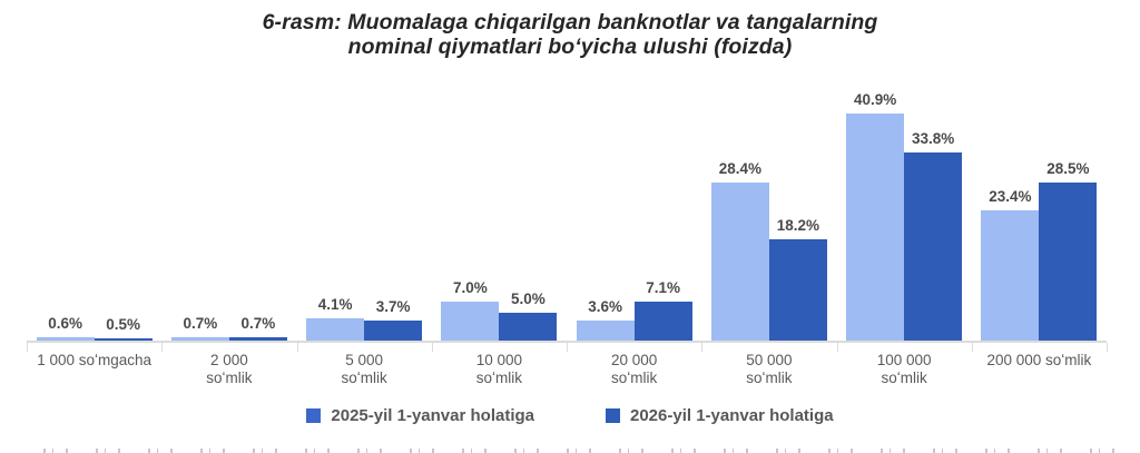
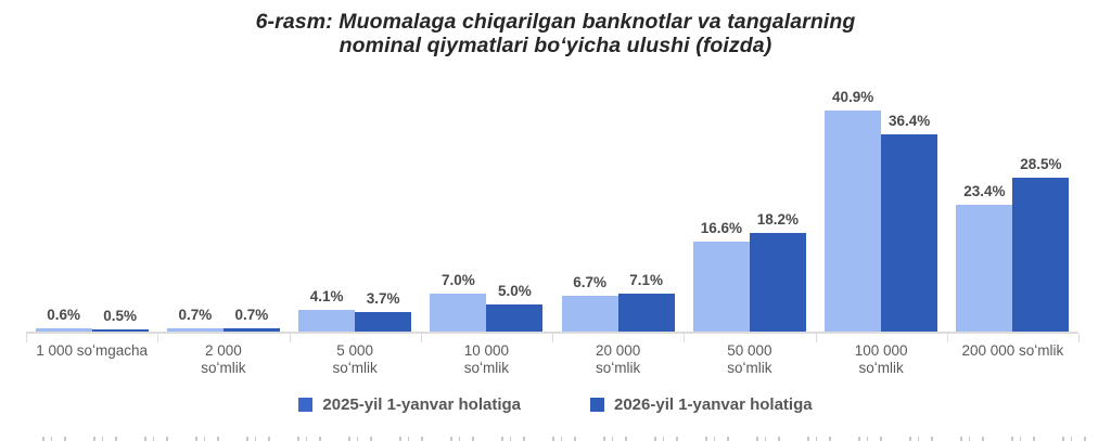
2025-yil 1-yanvar holatiga/20 000 soʻmlik: 3.6% -> 6.7%
2025-yil 1-yanvar holatiga/50 000 soʻmlik: 28.4% -> 16.6%
2026-yil 1-yanvar holatiga/100 000 soʻmlik: 33.8% -> 36.4%
